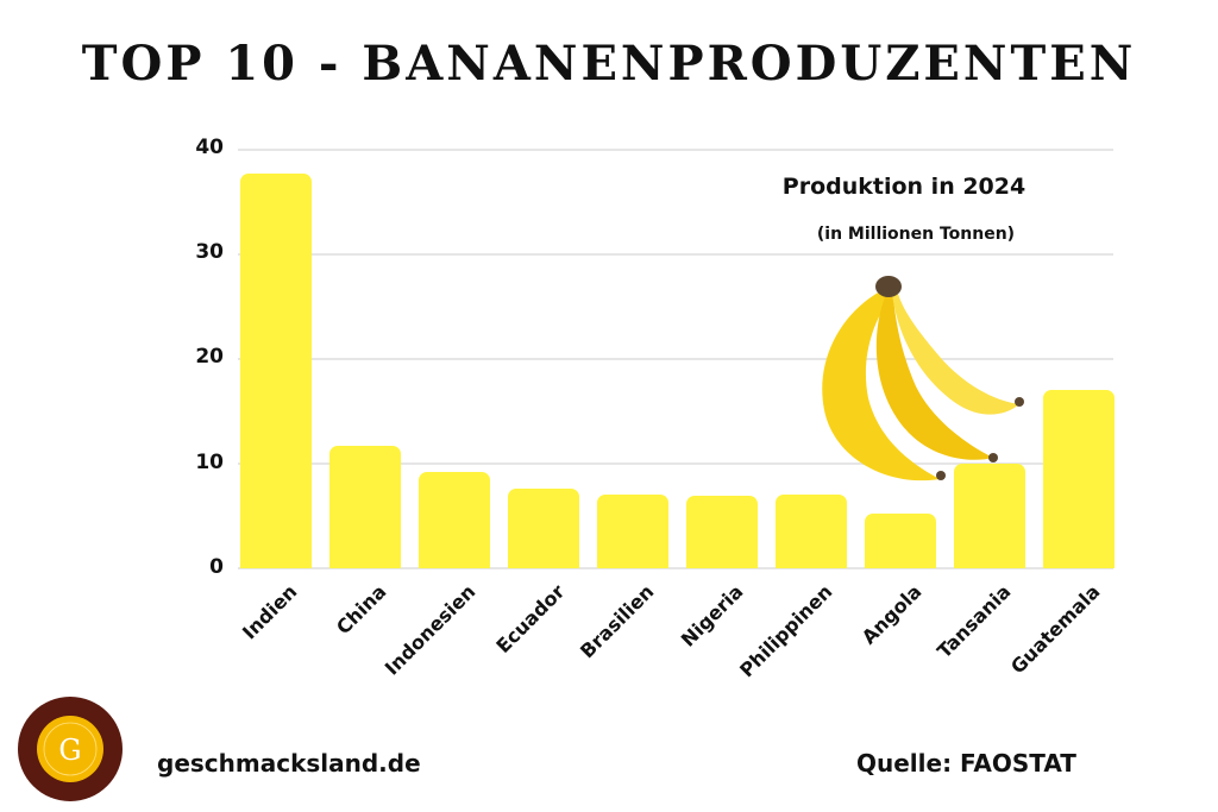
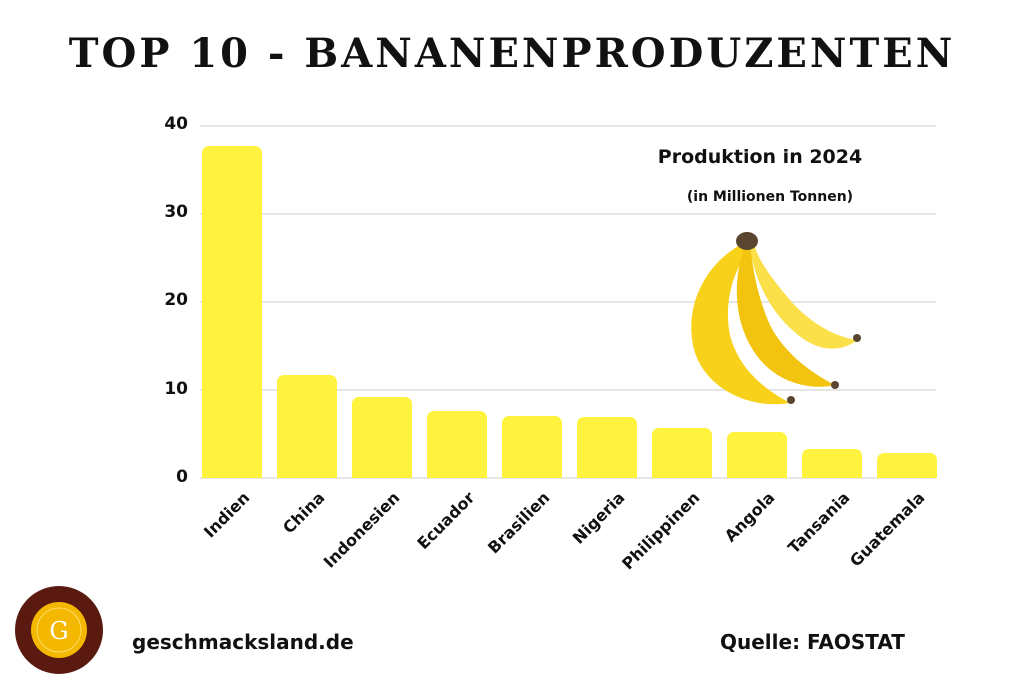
Philippinen: 7 -> 6
Tansania: 10 -> 3
Guatemala: 17 -> 3
